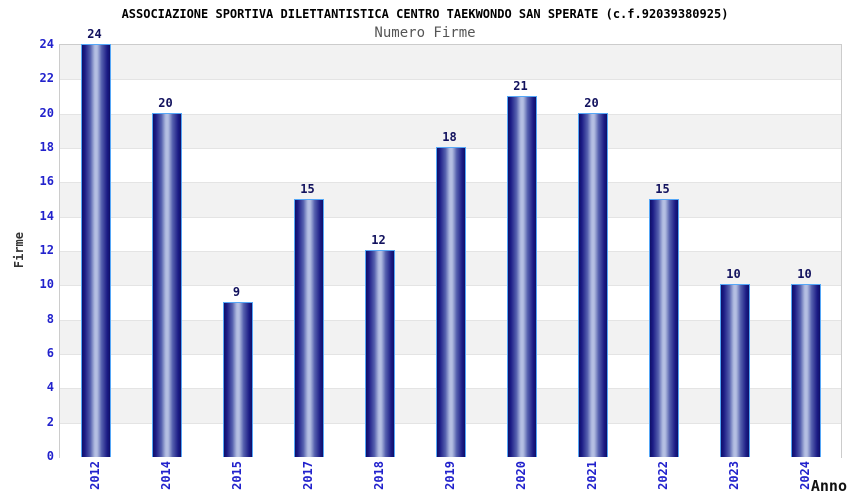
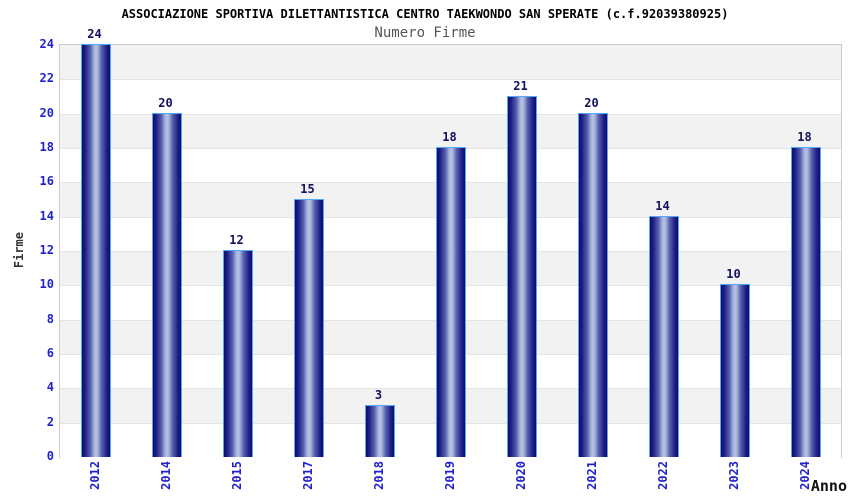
2015: 9 -> 12
2018: 12 -> 3
2022: 15 -> 14
2024: 10 -> 18
